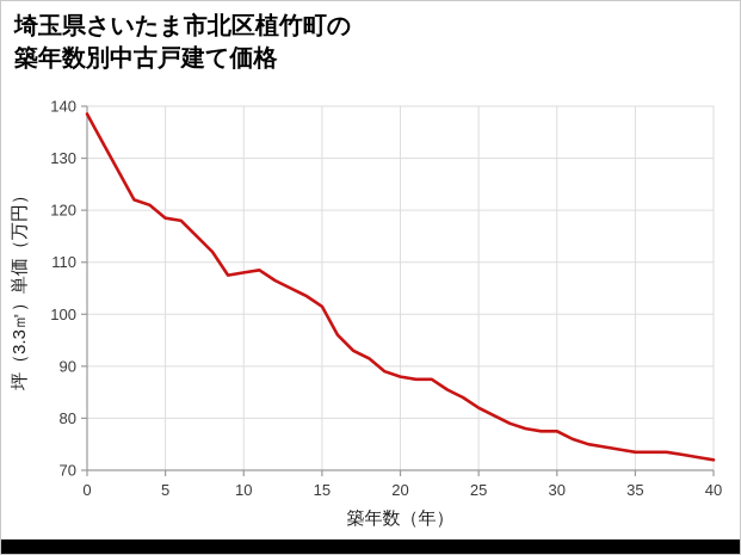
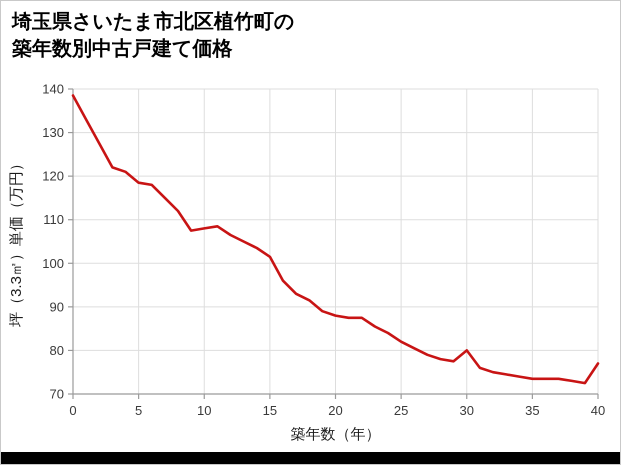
30: 78 -> 80
40: 72 -> 77
